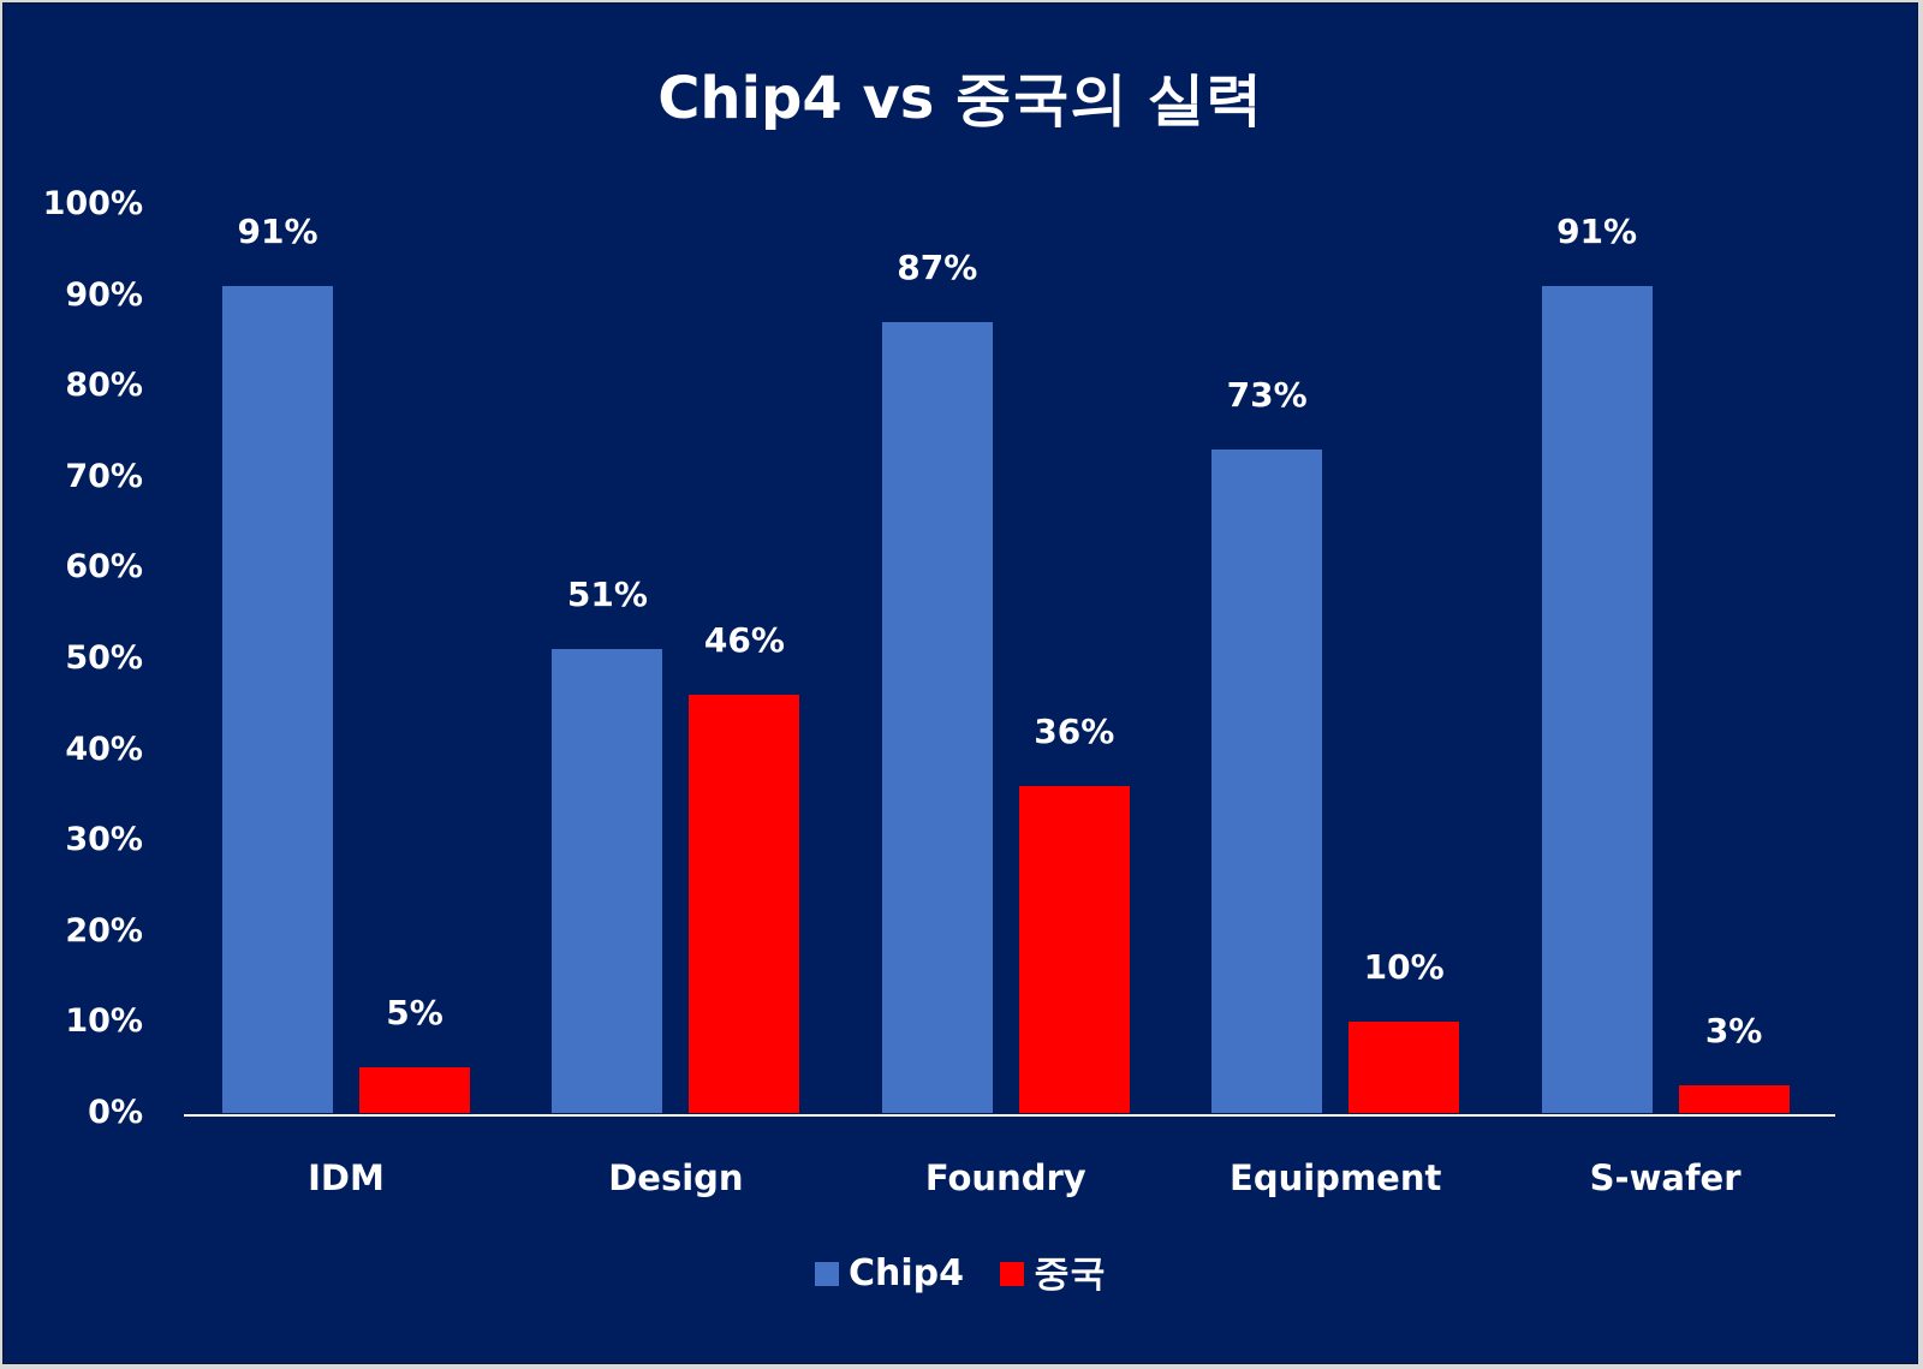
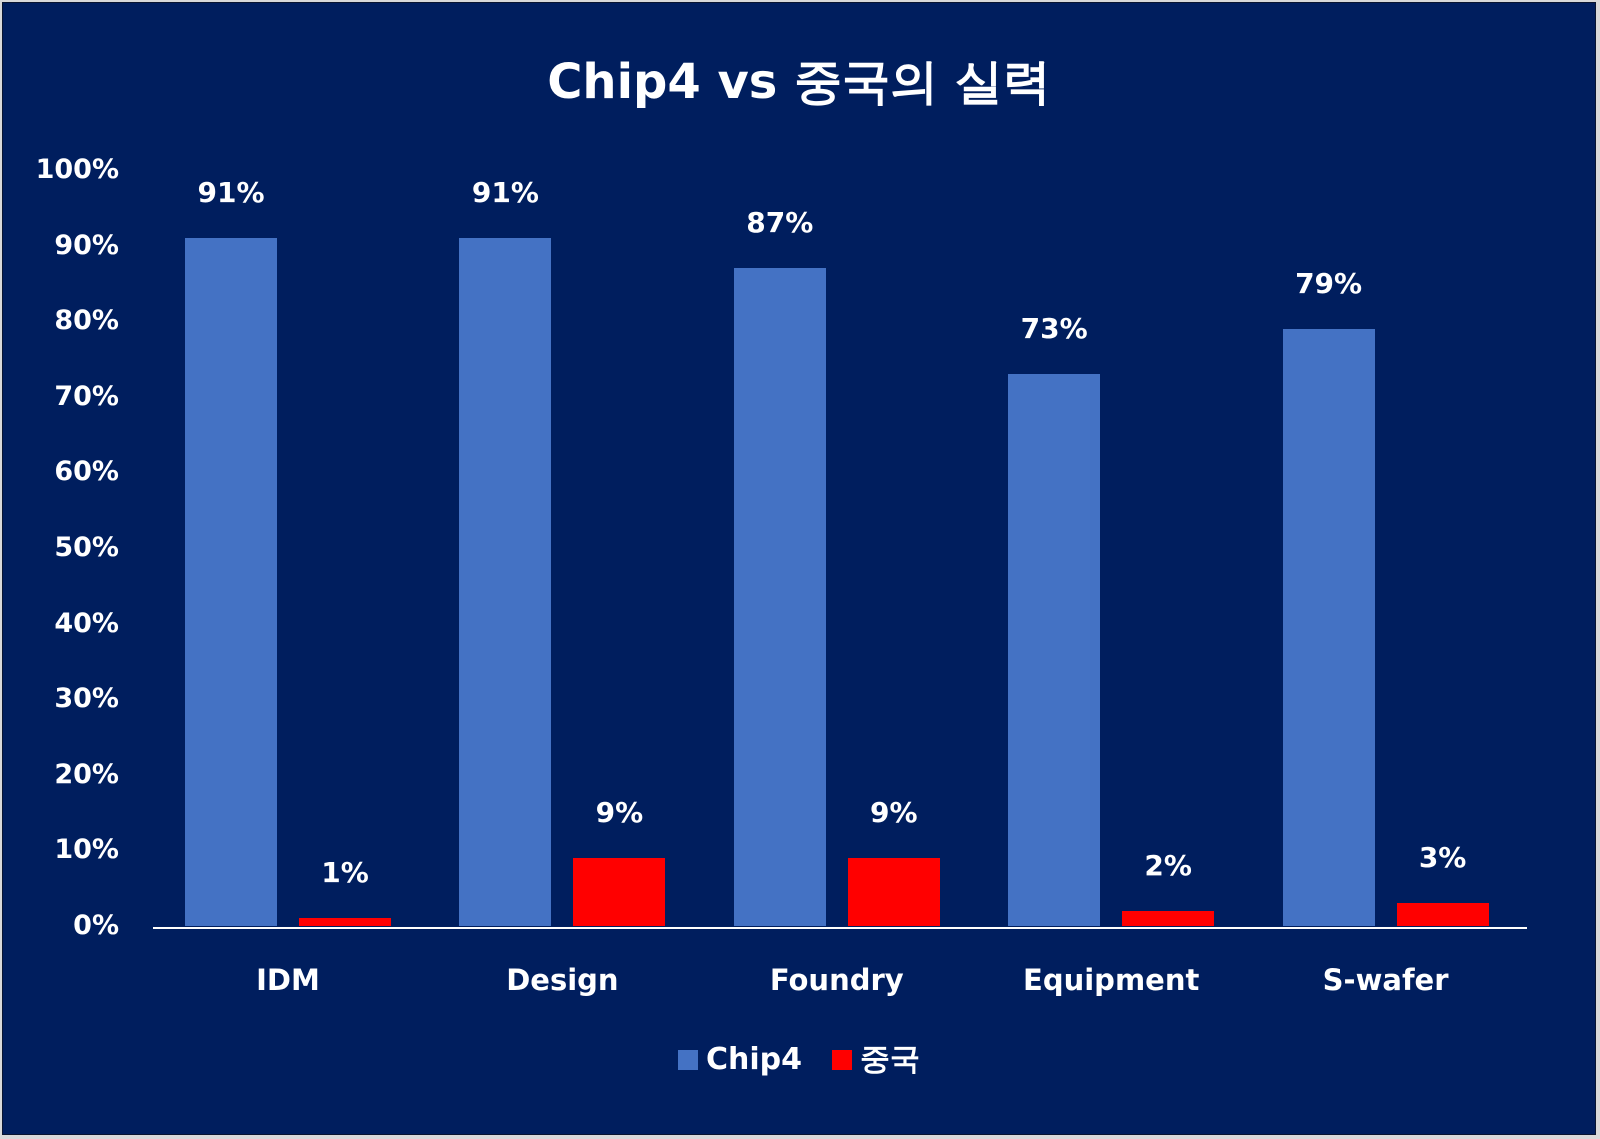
중국/IDM: 5% -> 1%
Chip4/Design: 51% -> 91%
중국/Design: 46% -> 9%
중국/Foundry: 36% -> 9%
중국/Equipment: 10% -> 2%
Chip4/S-wafer: 91% -> 79%
